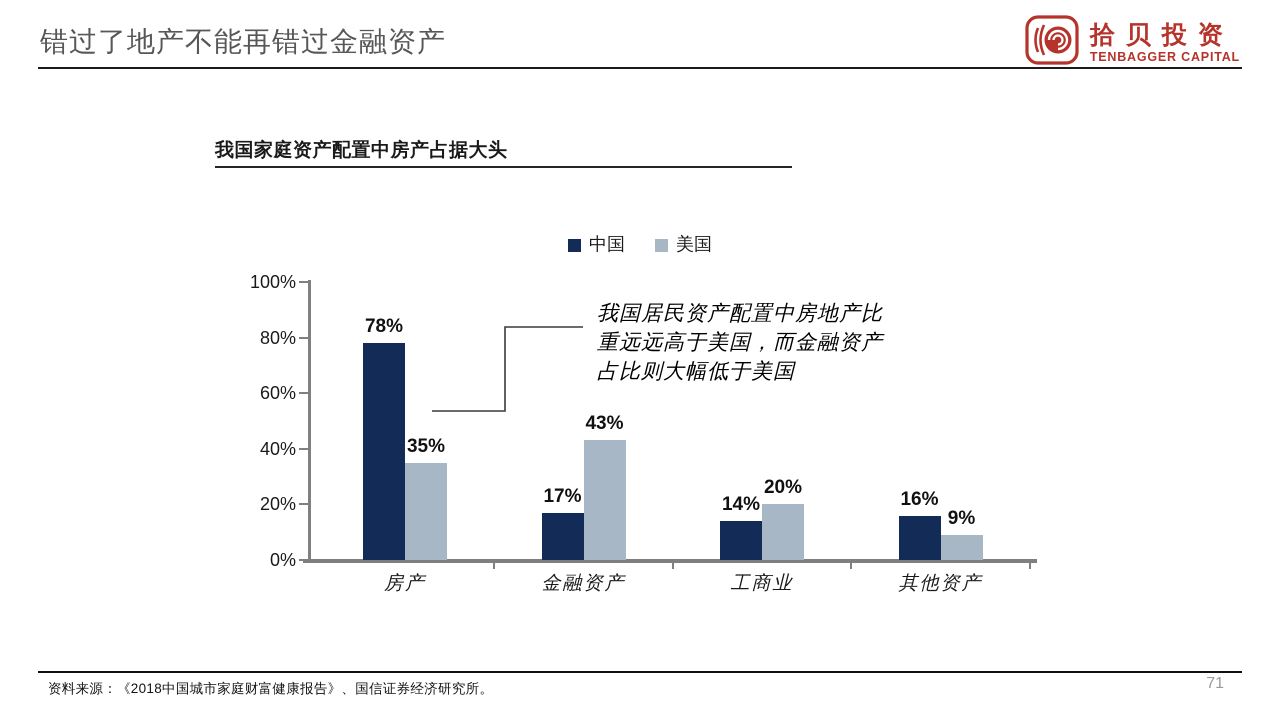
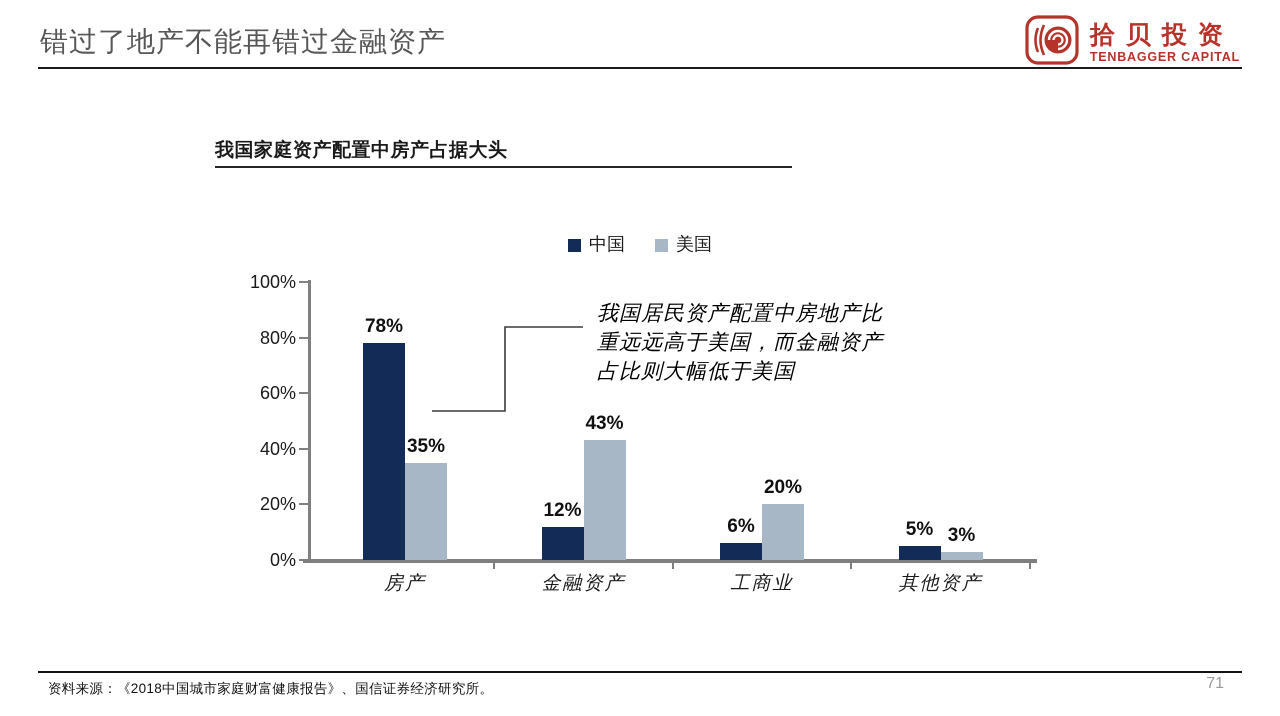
中国/金融资产: 17% -> 12%
中国/工商业: 14% -> 6%
中国/其他资产: 16% -> 5%
美国/其他资产: 9% -> 3%
